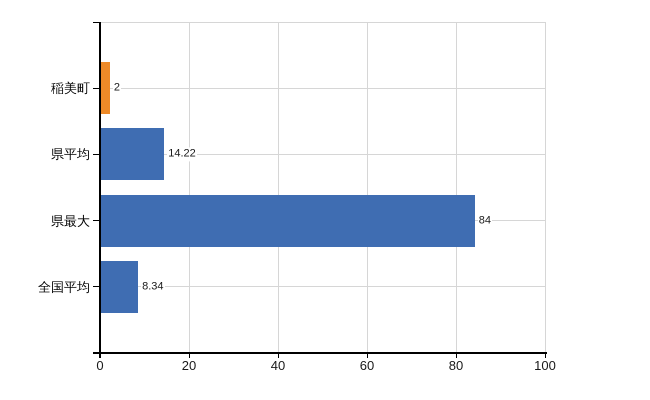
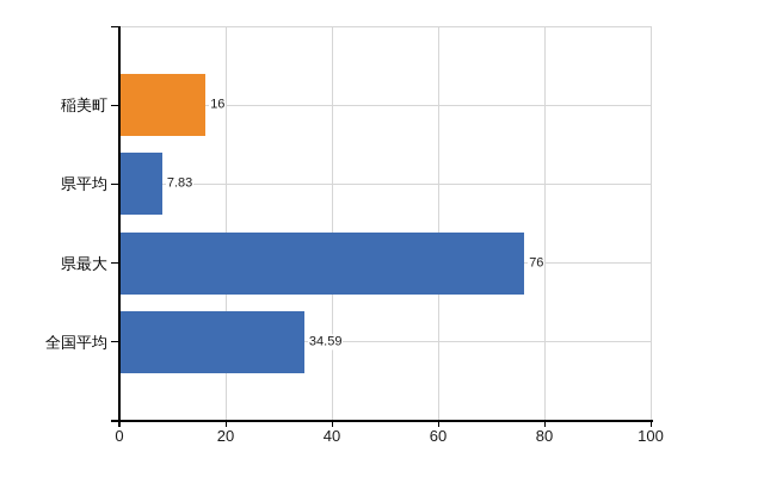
稲美町: 2 -> 16
県平均: 14.22 -> 7.83
県最大: 84 -> 76
全国平均: 8.34 -> 34.59
